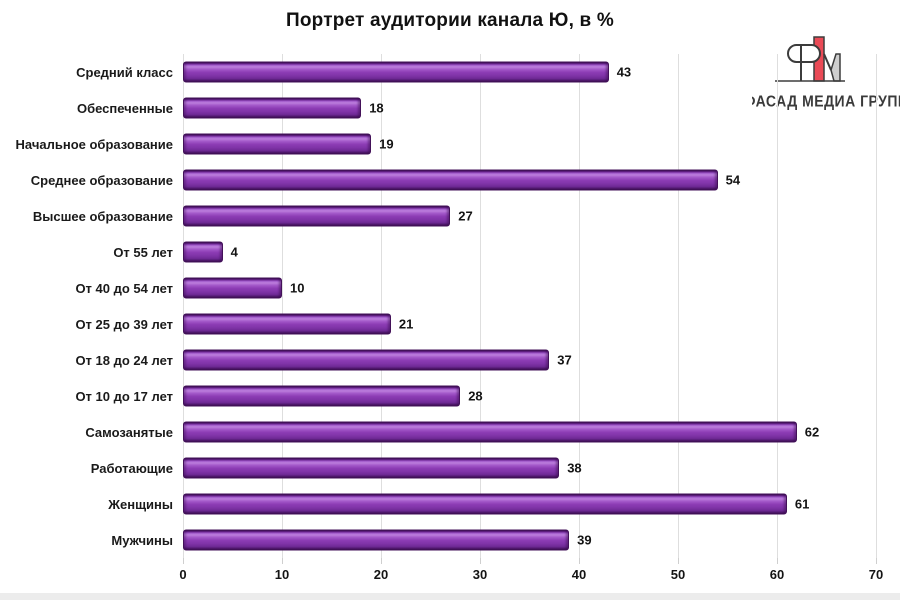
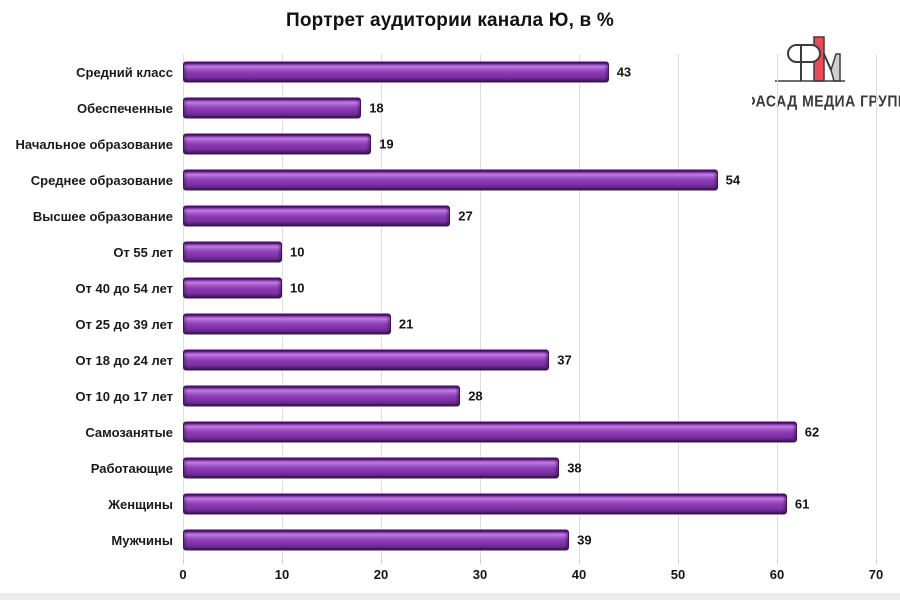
От 55 лет: 4 -> 10
